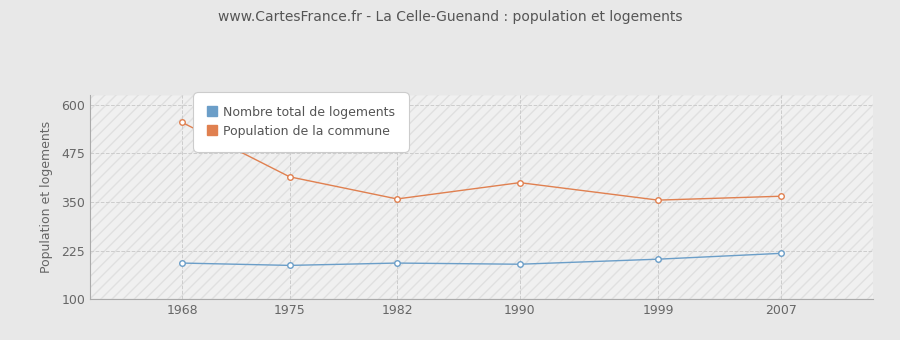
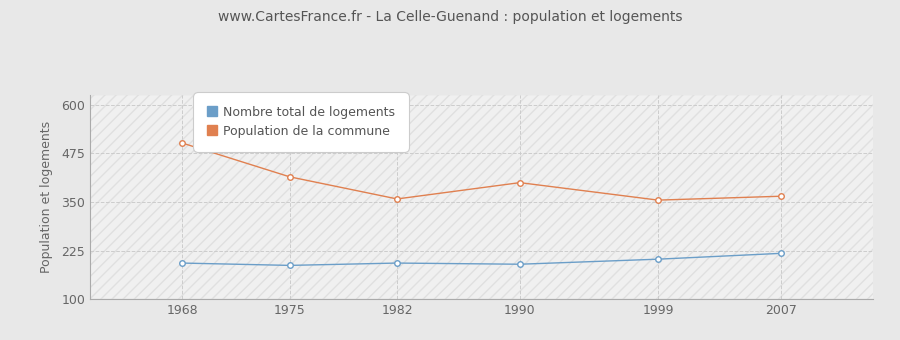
Population de la commune/1968: 555 -> 502
